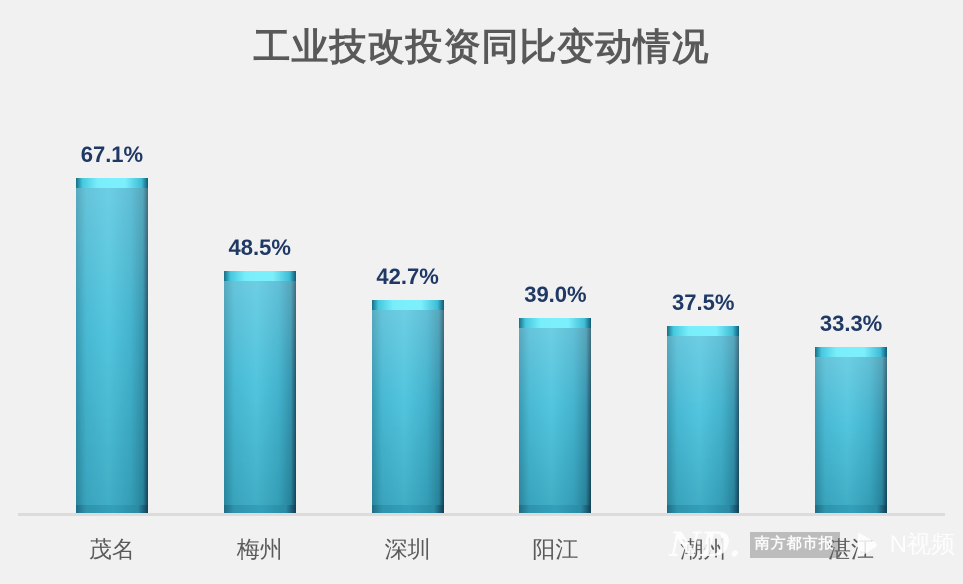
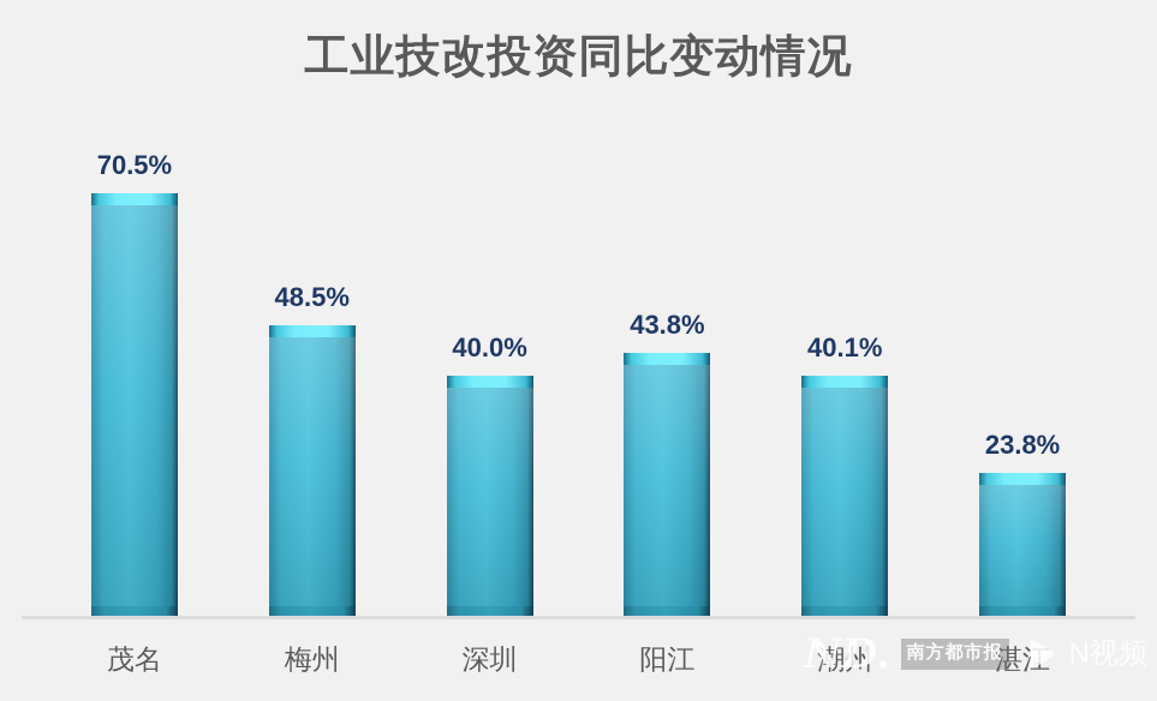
茂名: 67.1% -> 70.5%
深圳: 42.7% -> 40.0%
阳江: 39.0% -> 43.8%
潮州: 37.5% -> 40.1%
湛江: 33.3% -> 23.8%
